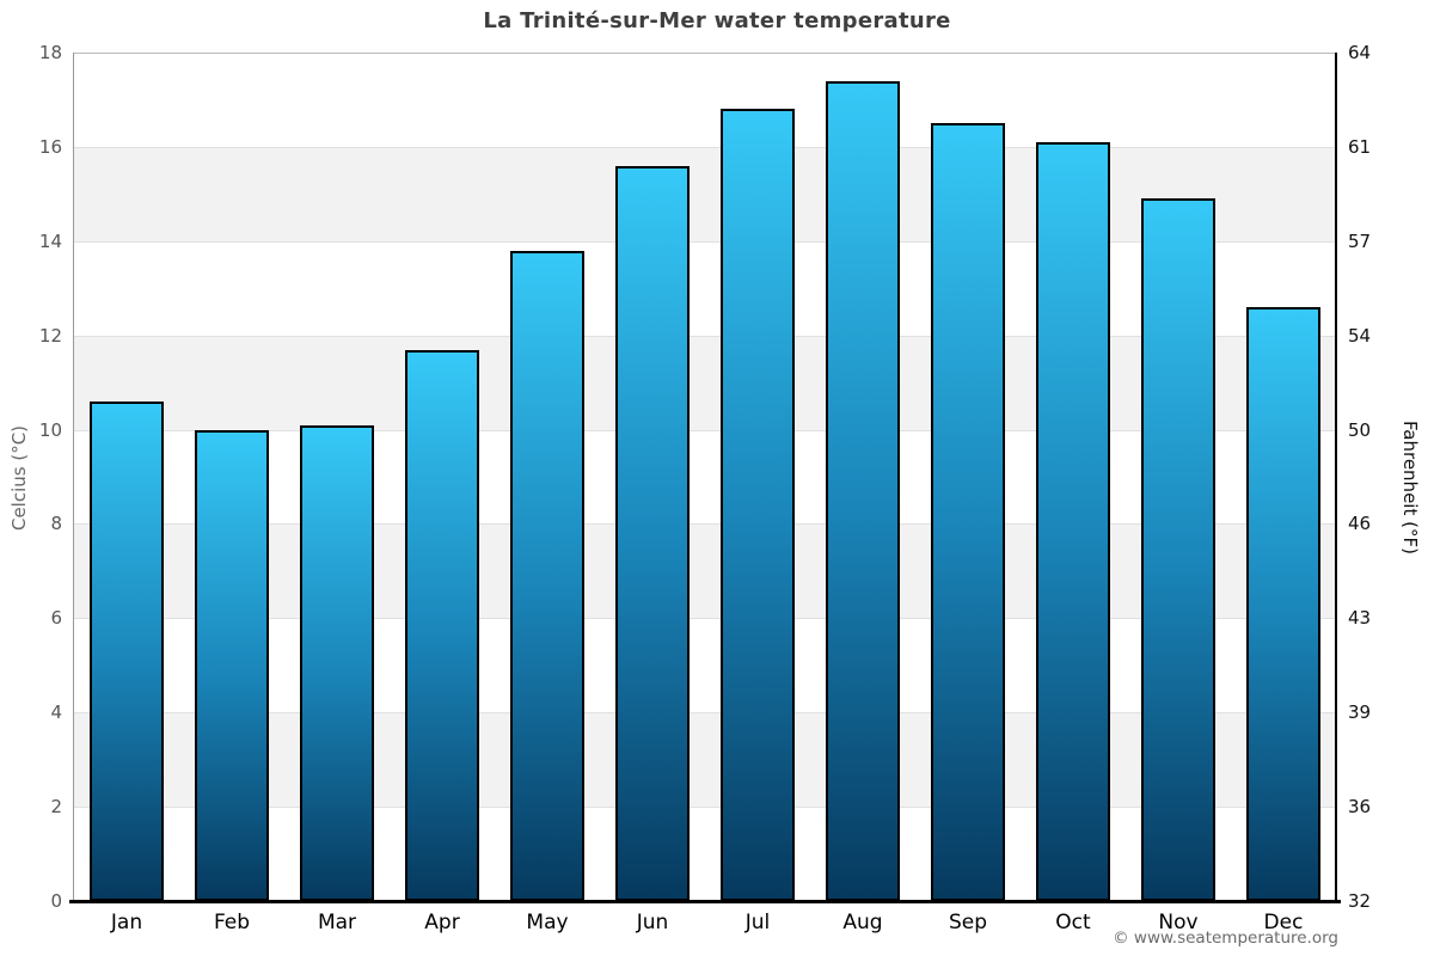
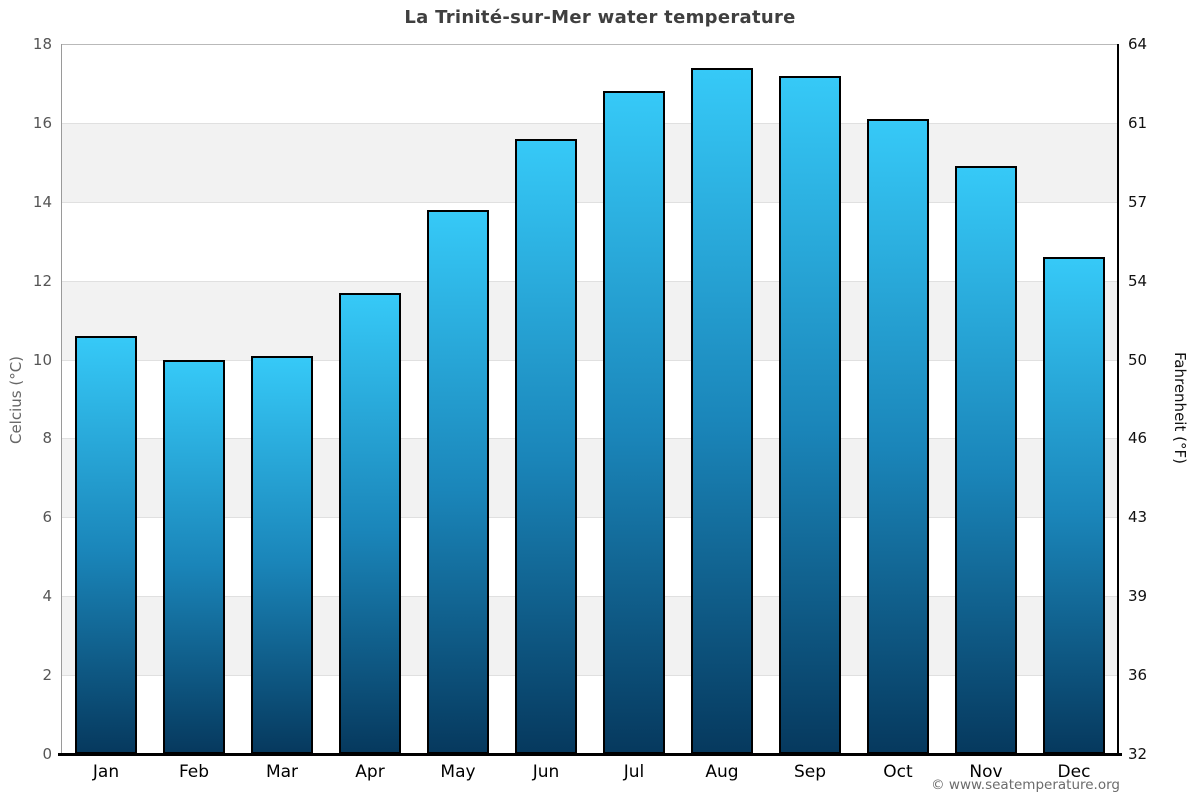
Sep: 16.5 -> 17.2
